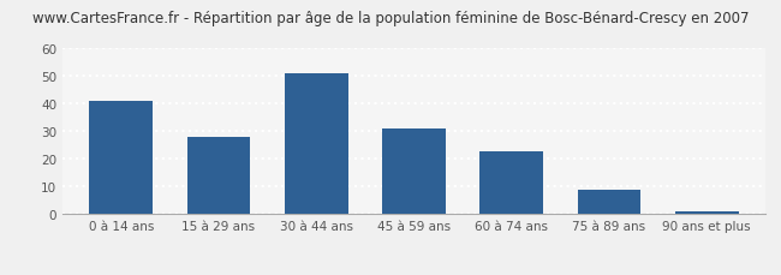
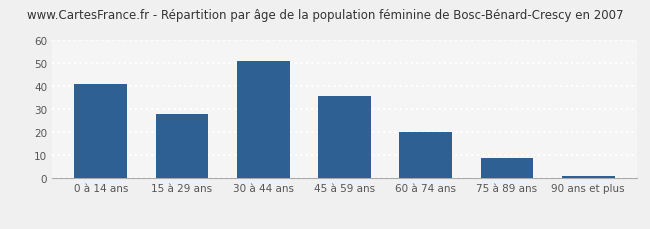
45 à 59 ans: 31 -> 36
60 à 74 ans: 23 -> 20
